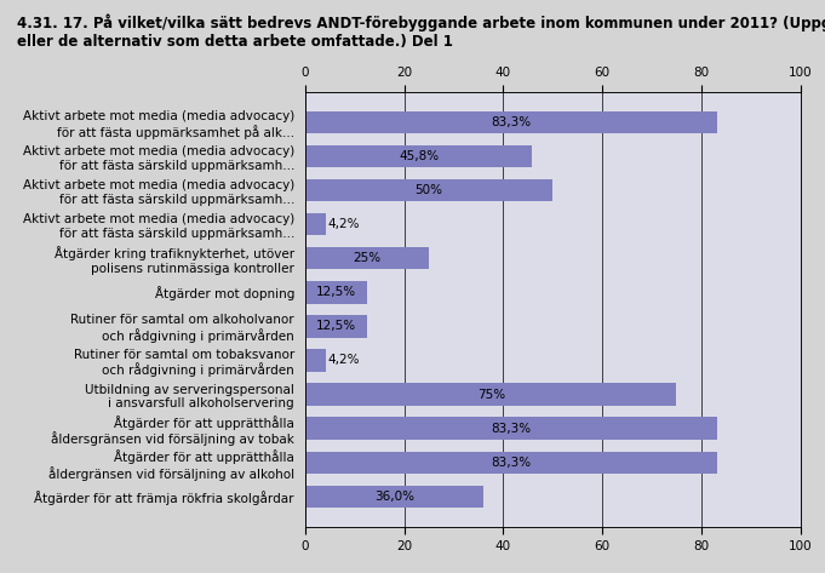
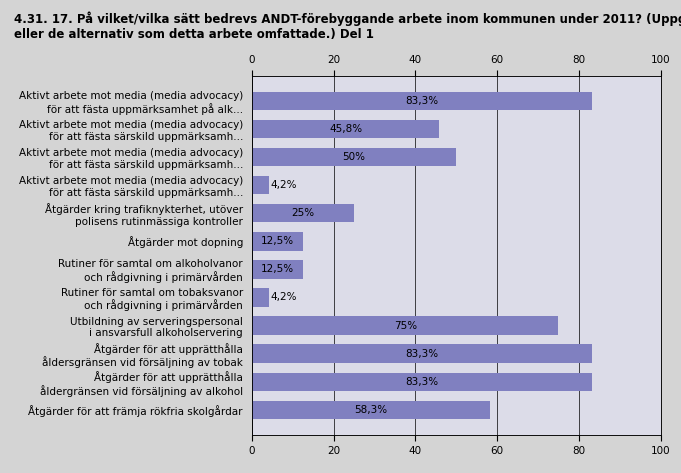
Åtgärder för att främja rökfria skolgårdar: 36,0% -> 58,3%
